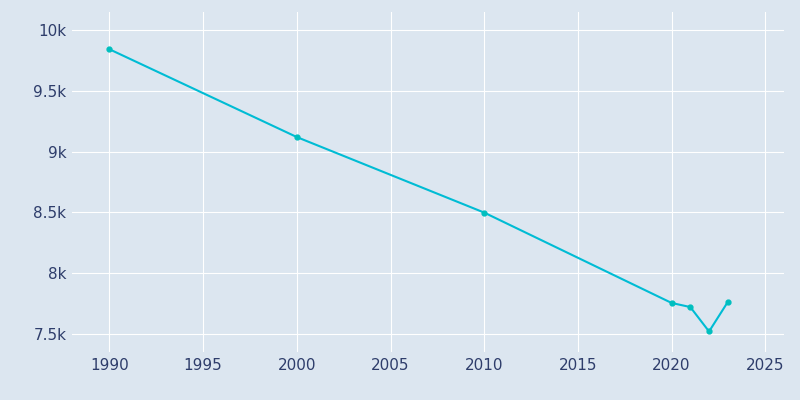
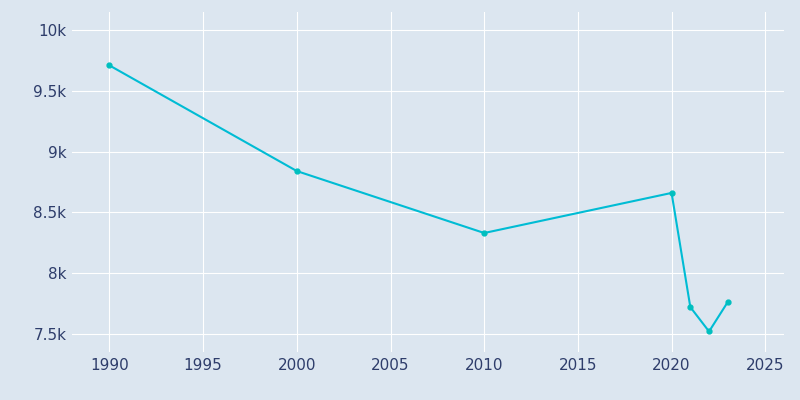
1990: 9.84k -> 9.71k
2000: 9.12k -> 8.84k
2010: 8.50k -> 8.33k
2020: 7.75k -> 8.66k
